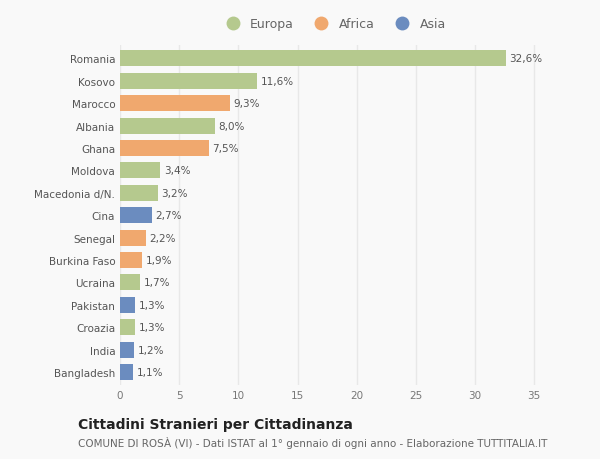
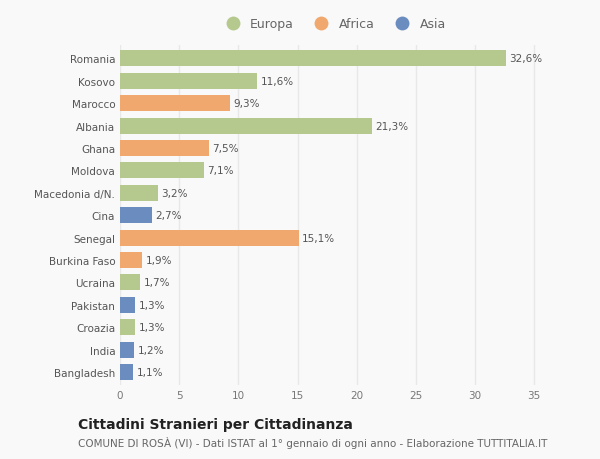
Albania: 8,0% -> 21,3%
Moldova: 3,4% -> 7,1%
Senegal: 2,2% -> 15,1%
